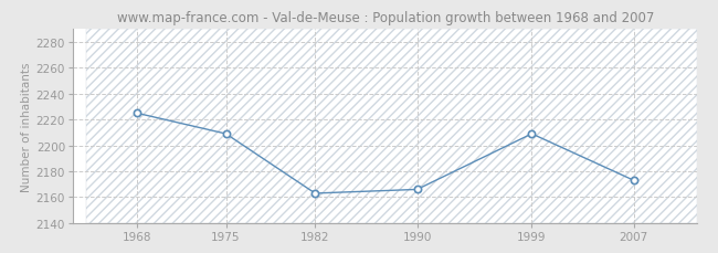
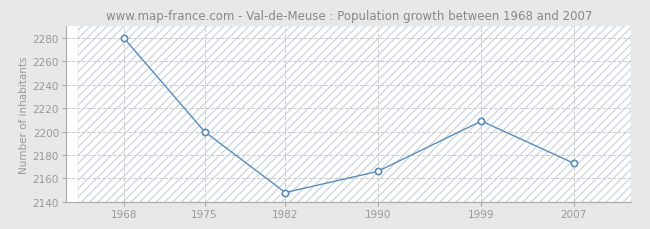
1968: 2225 -> 2280
1975: 2209 -> 2200
1982: 2163 -> 2148
